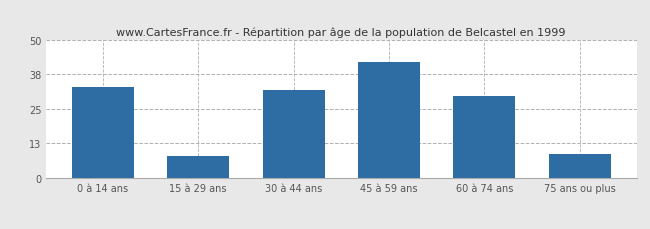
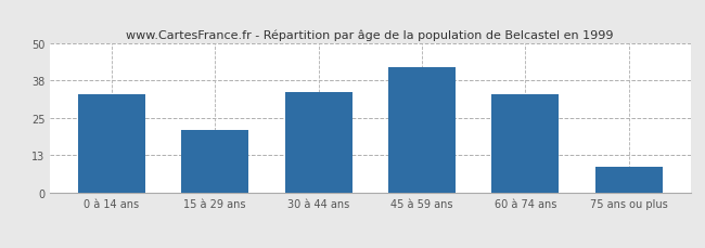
15 à 29 ans: 8 -> 21
30 à 44 ans: 32 -> 34
60 à 74 ans: 30 -> 33
